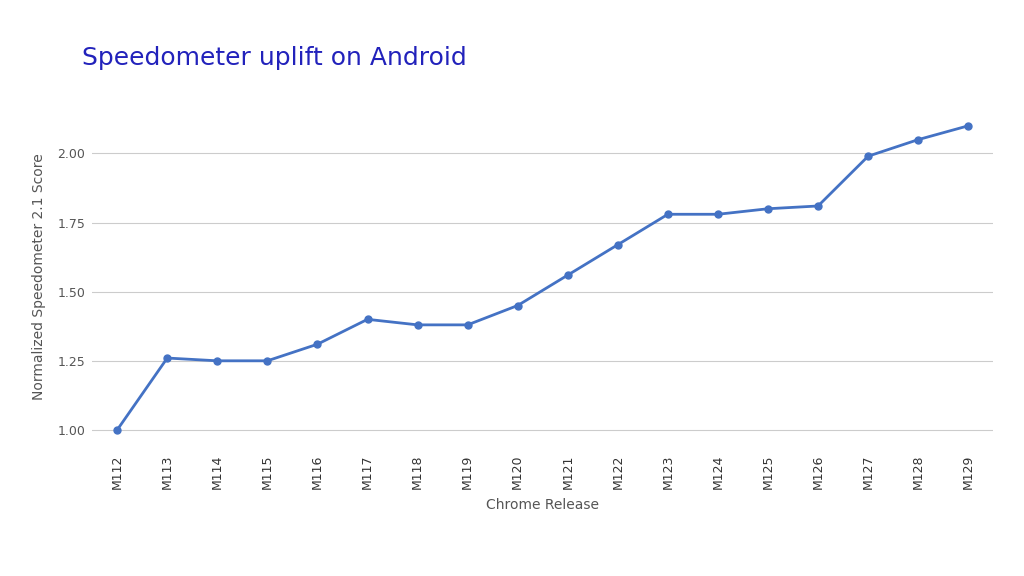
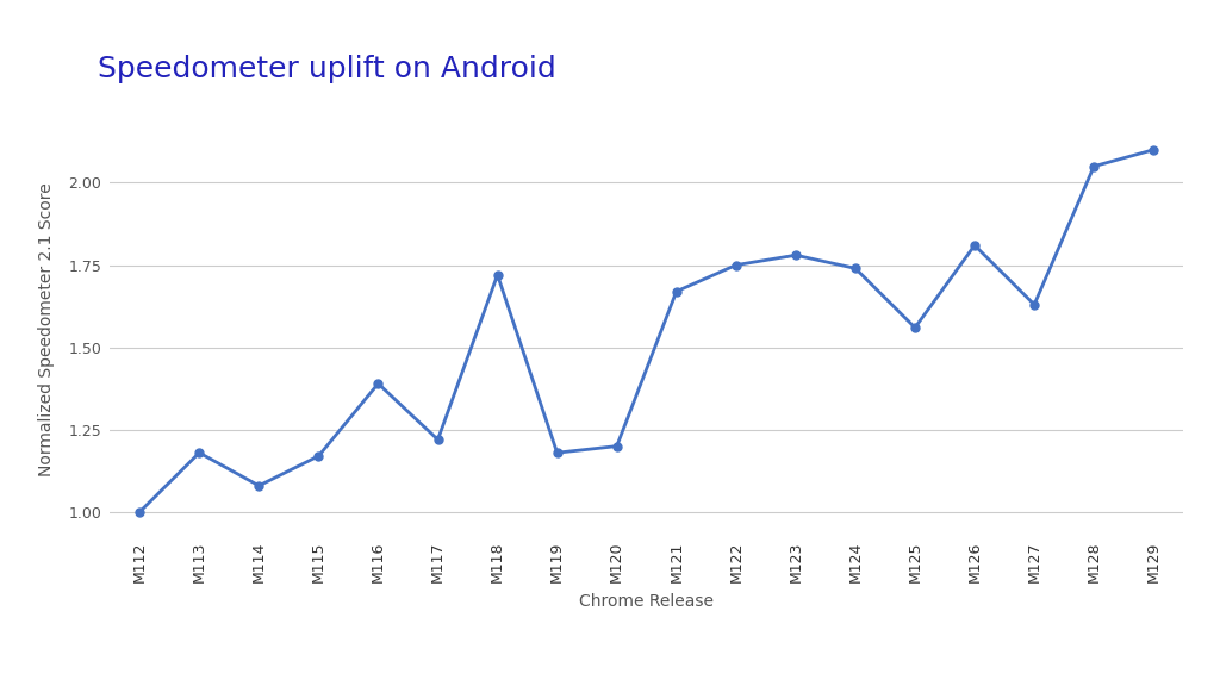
M113: 1.26 -> 1.18
M114: 1.25 -> 1.08
M115: 1.25 -> 1.17
M116: 1.31 -> 1.39
M117: 1.40 -> 1.22
M118: 1.38 -> 1.72
M119: 1.38 -> 1.18
M120: 1.45 -> 1.20
M121: 1.56 -> 1.67
M122: 1.67 -> 1.75
M124: 1.78 -> 1.74
M125: 1.80 -> 1.56
M127: 1.99 -> 1.63
